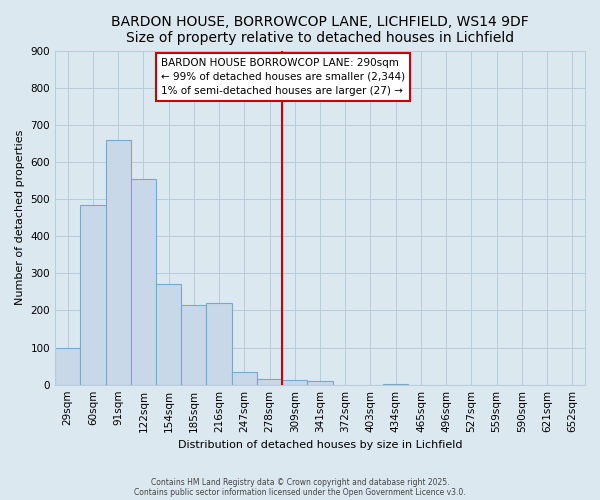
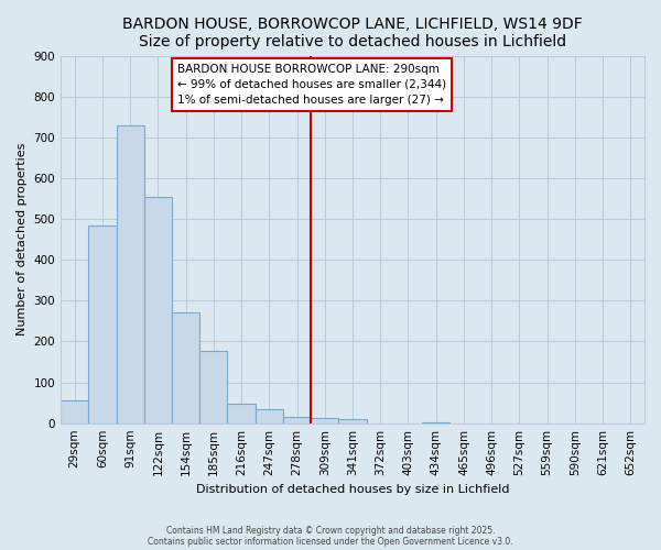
29sqm: 100 -> 57
91sqm: 660 -> 728
185sqm: 215 -> 176
216sqm: 220 -> 48
